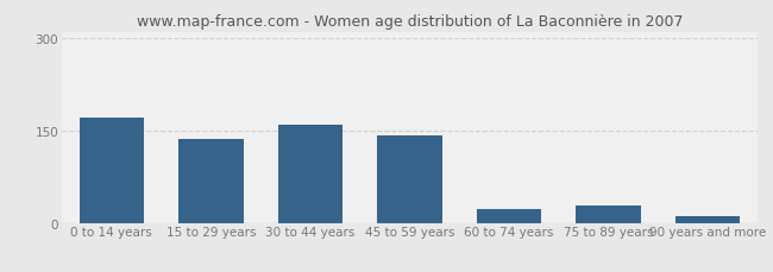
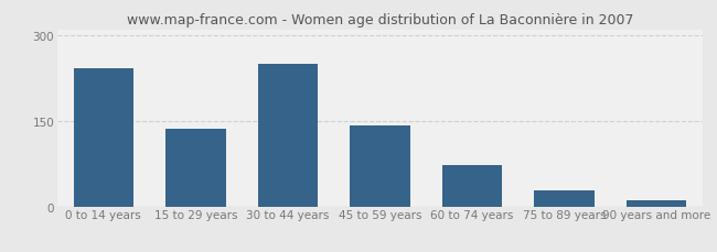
0 to 14 years: 170 -> 242
30 to 44 years: 160 -> 250
60 to 74 years: 22 -> 72
